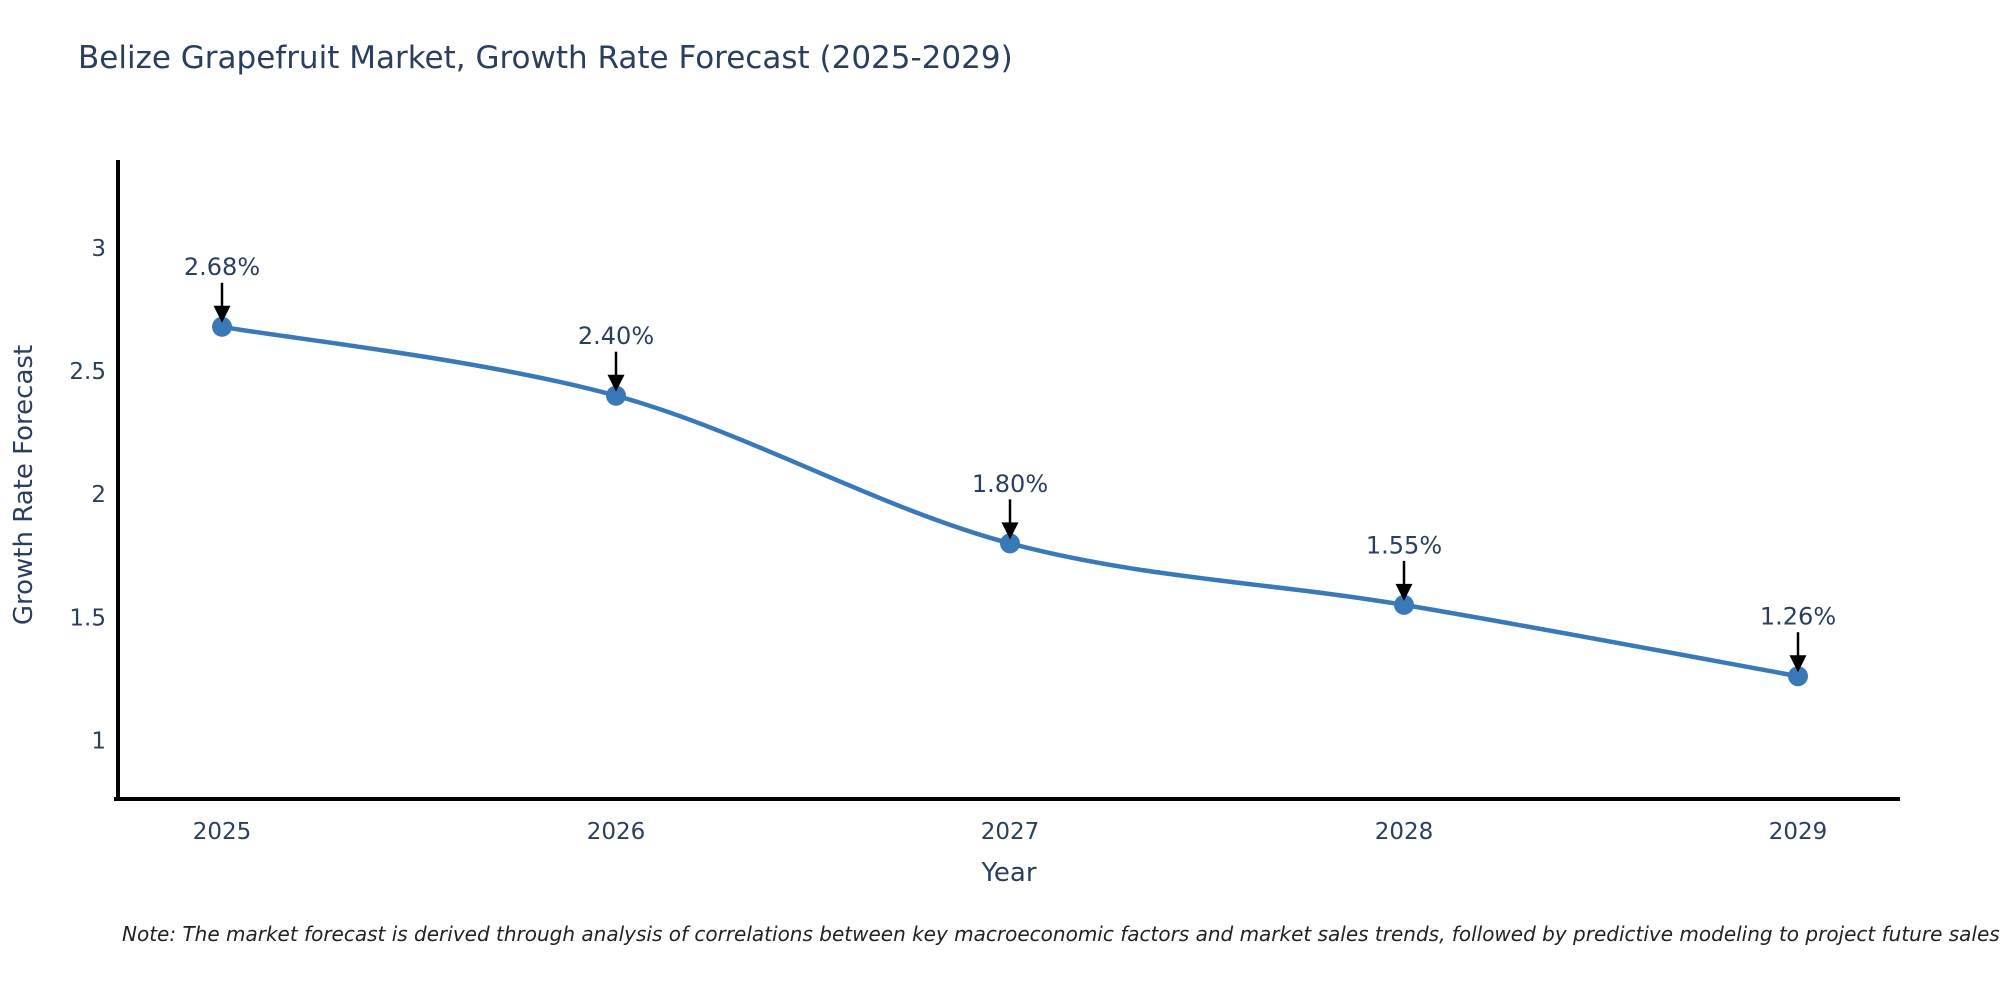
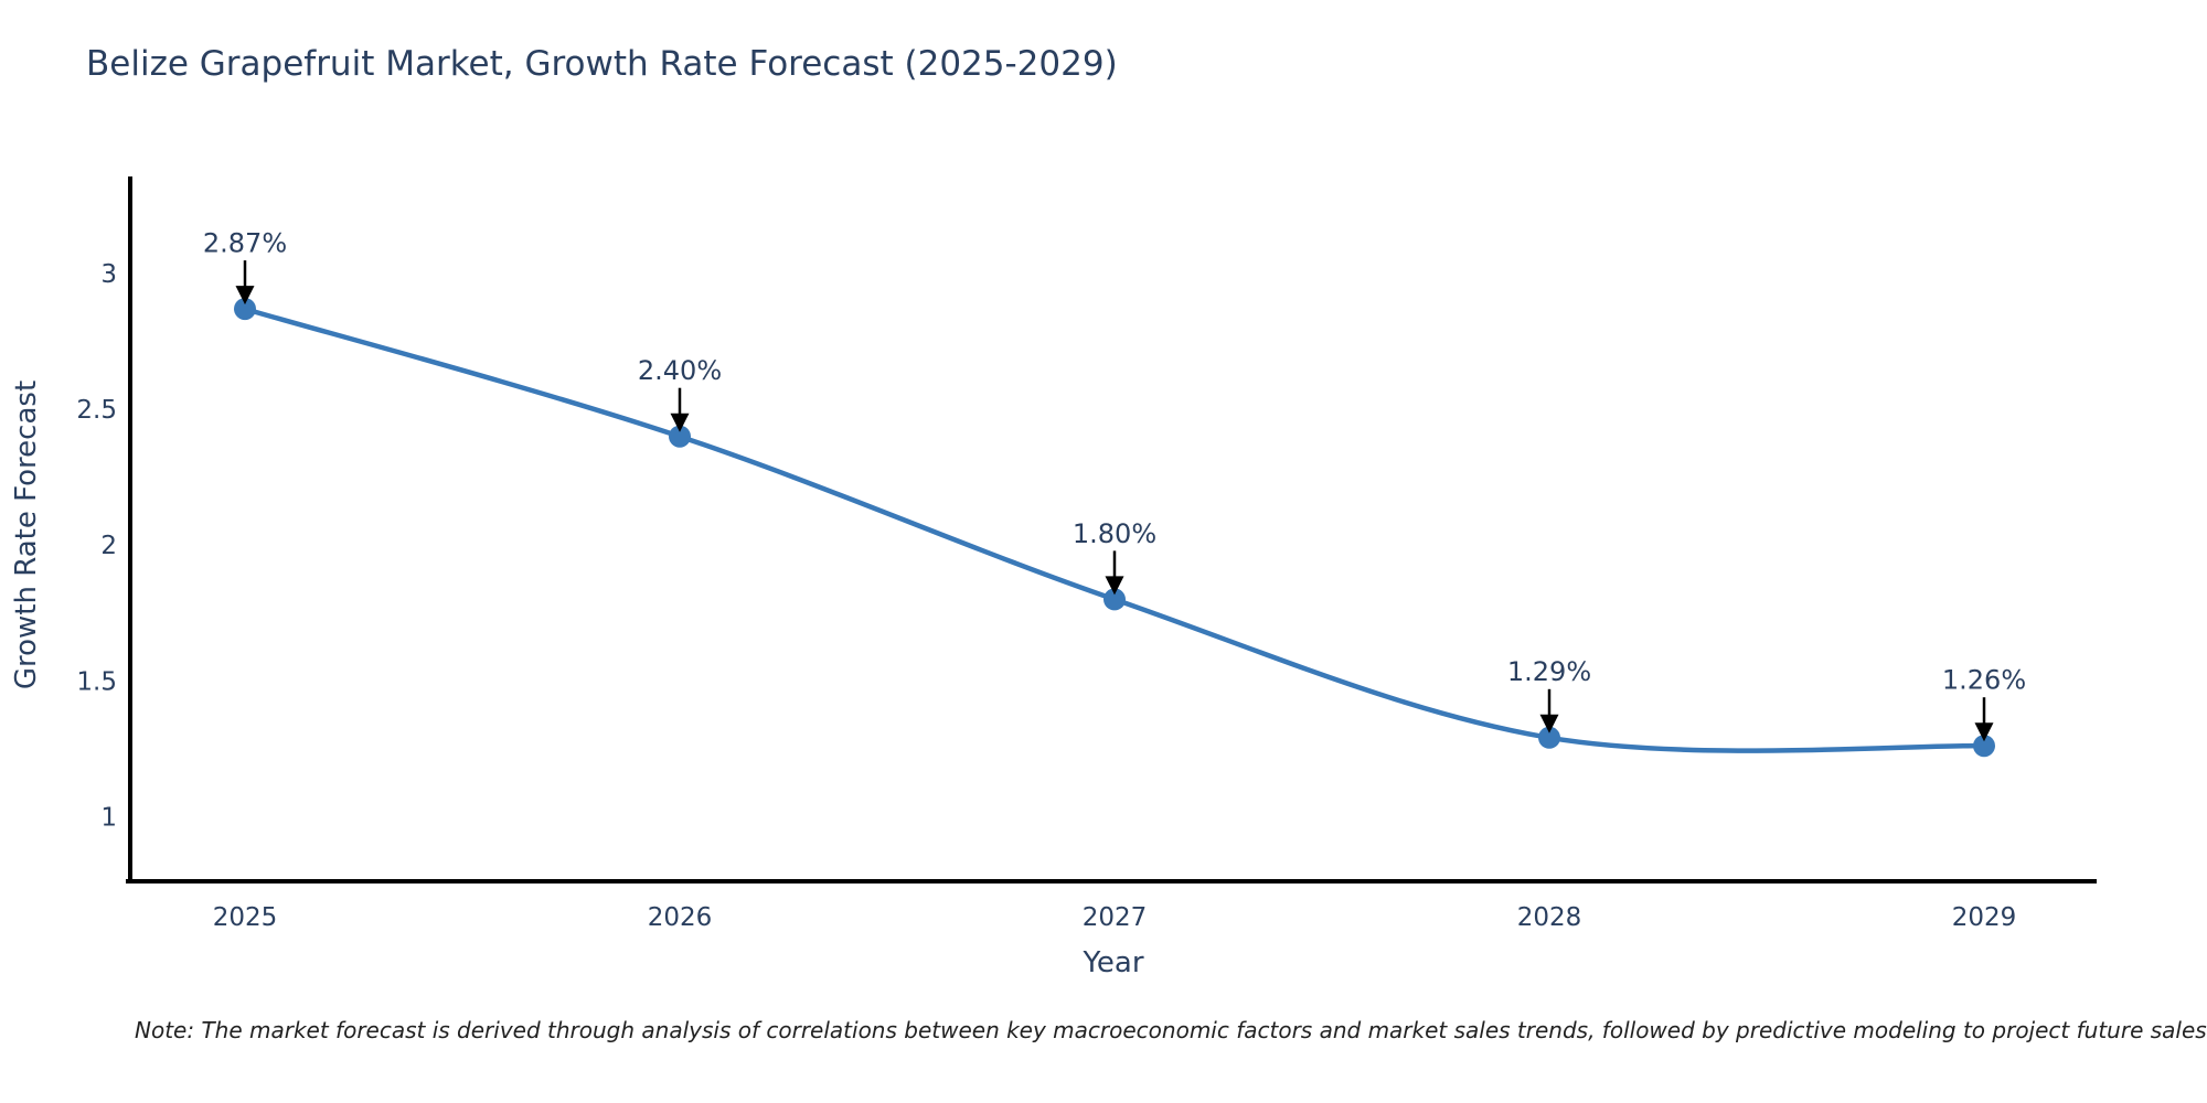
2025: 2.68% -> 2.87%
2028: 1.55% -> 1.29%
